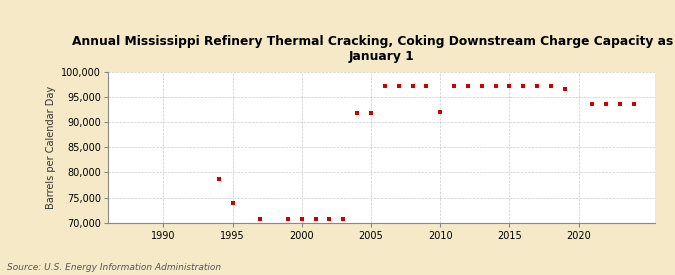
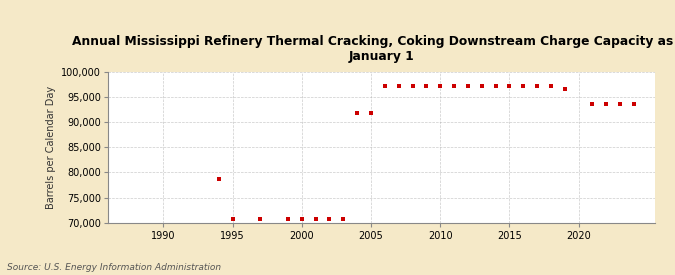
1995: 74,000 -> 70,700
2010: 92,000 -> 97,200
